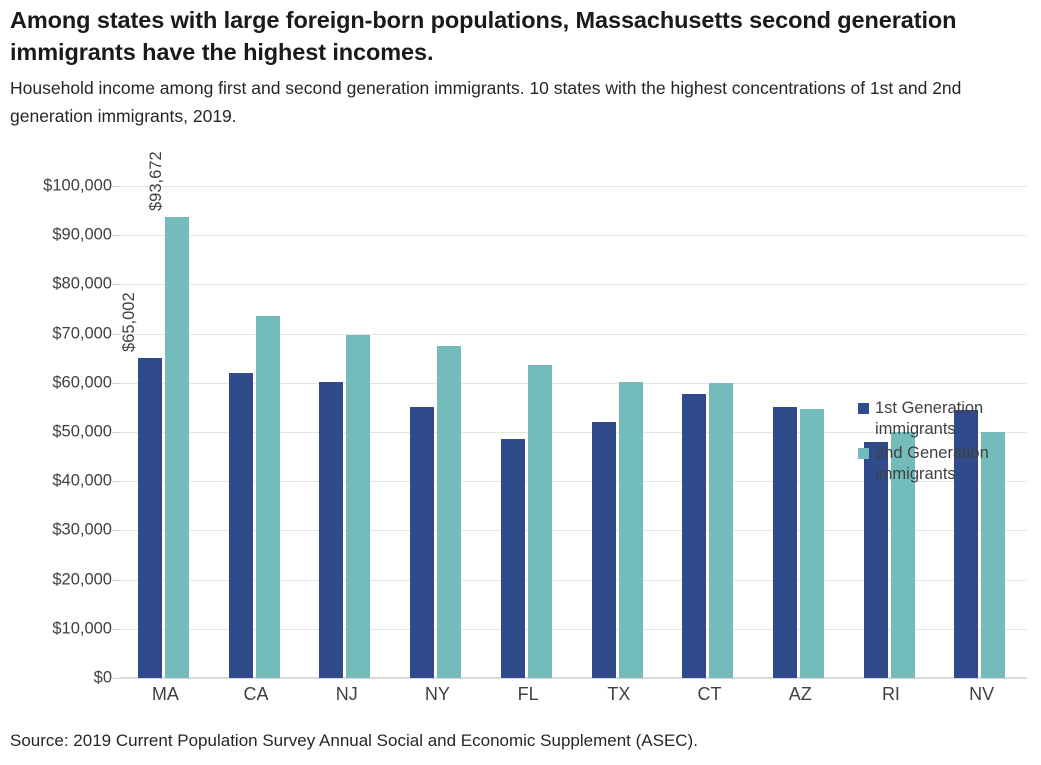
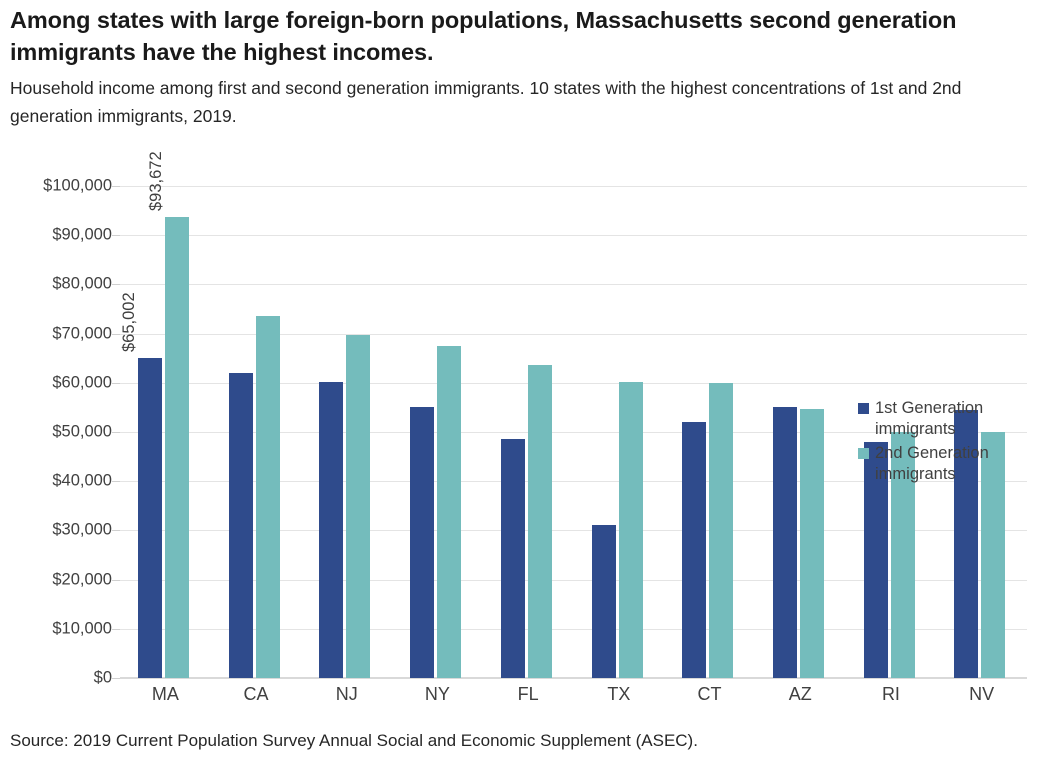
1st Generation immigrants/TX: $52000 -> $31000
1st Generation immigrants/CT: $58000 -> $52000
